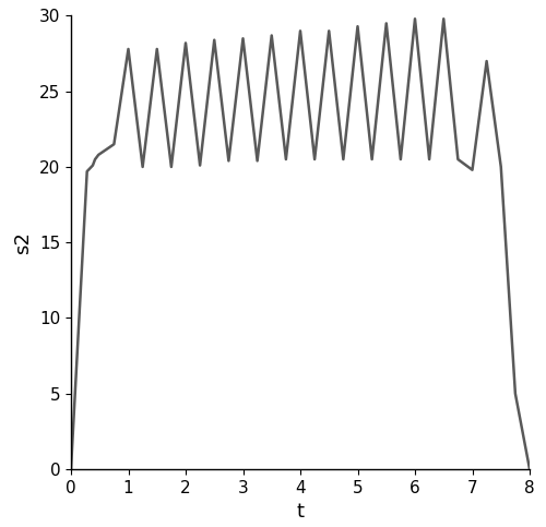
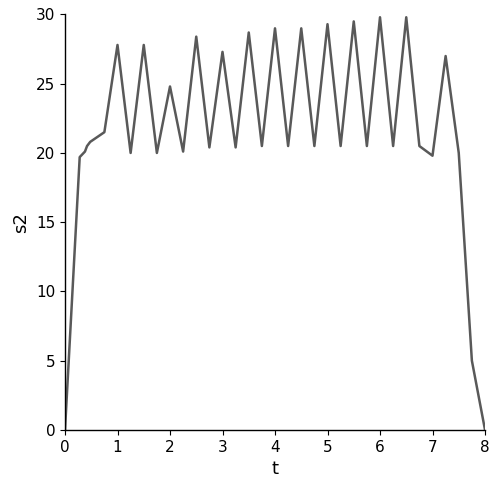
2: 28.2 -> 24.8
3: 28.5 -> 27.3
